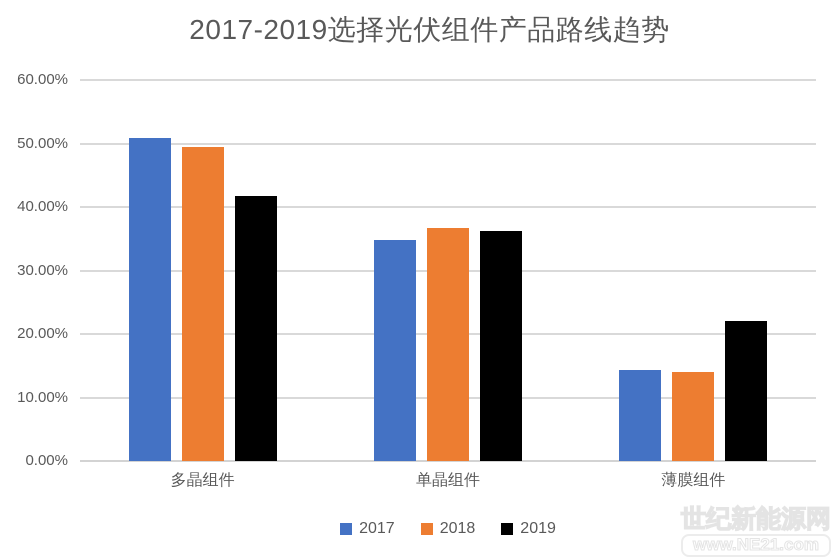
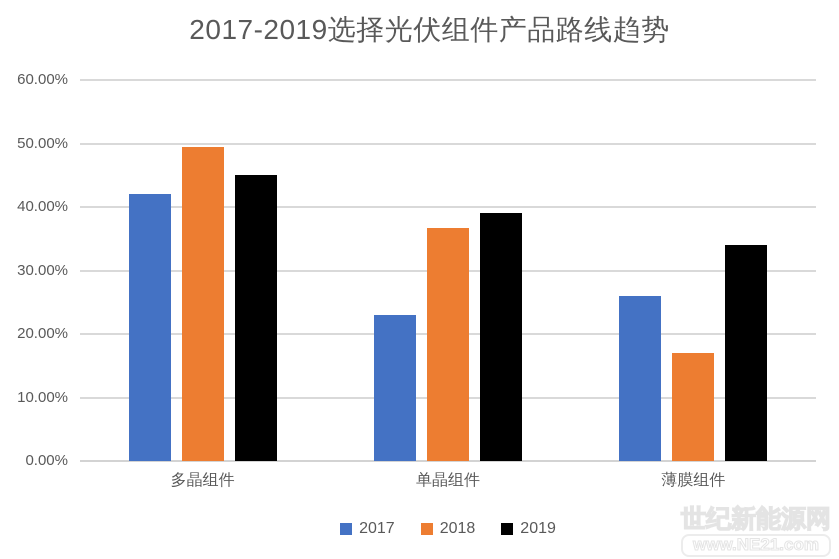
2017/多晶组件: 51% -> 42%
2019/多晶组件: 42% -> 45%
2017/单晶组件: 35% -> 23%
2019/单晶组件: 36% -> 39%
2017/薄膜组件: 14% -> 26%
2018/薄膜组件: 14% -> 17%
2019/薄膜组件: 22% -> 34%
